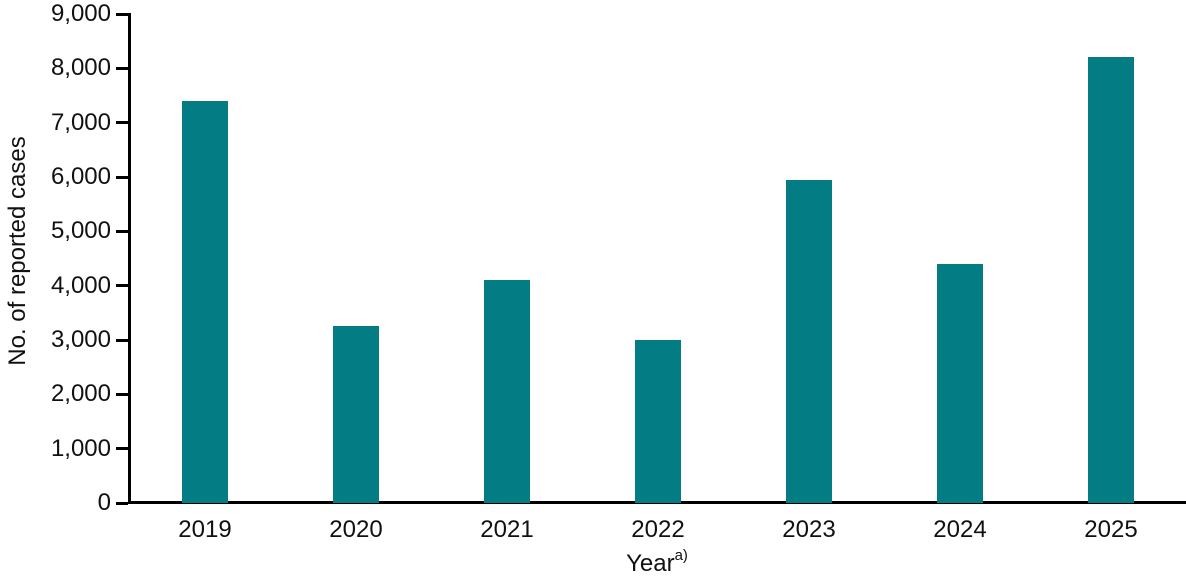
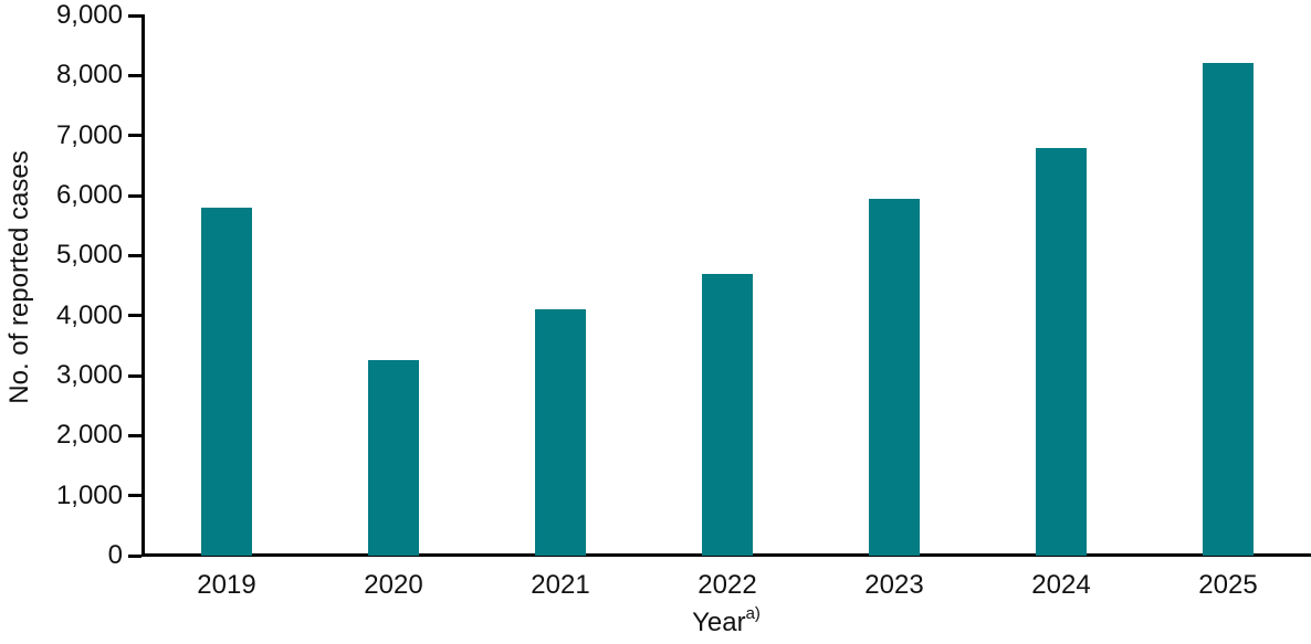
2019: 7400 -> 5800
2022: 3000 -> 4700
2024: 4400 -> 6800
